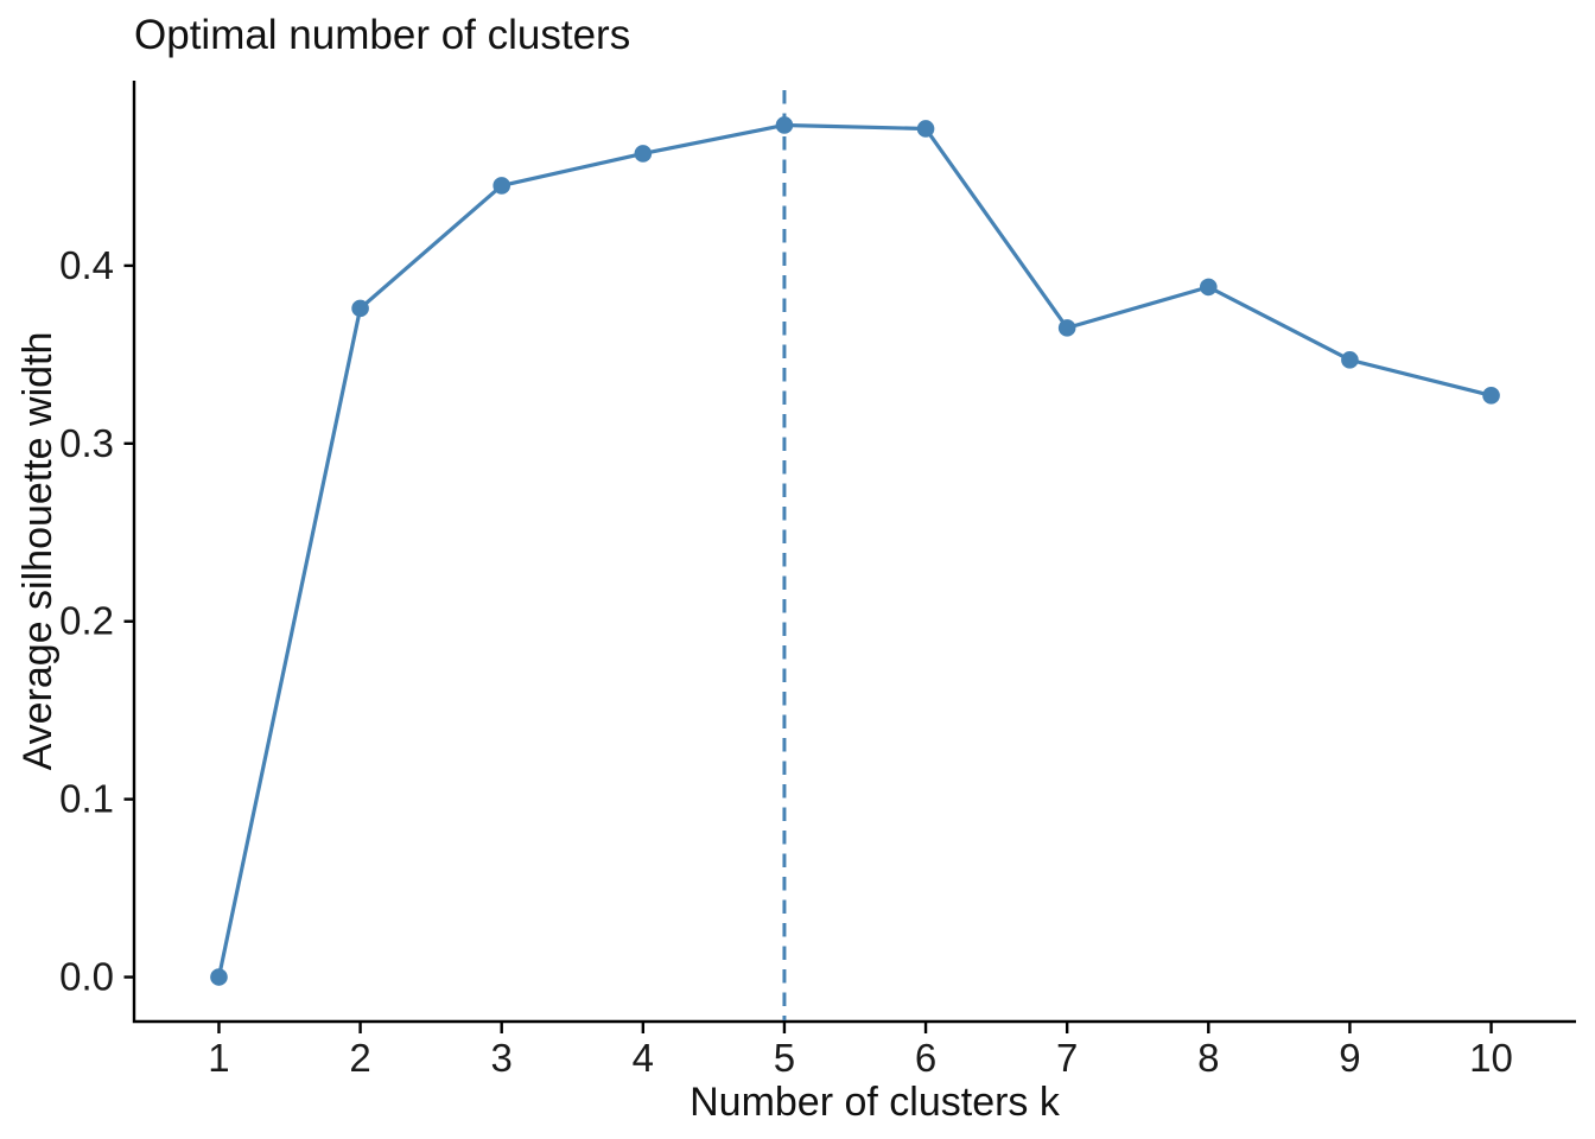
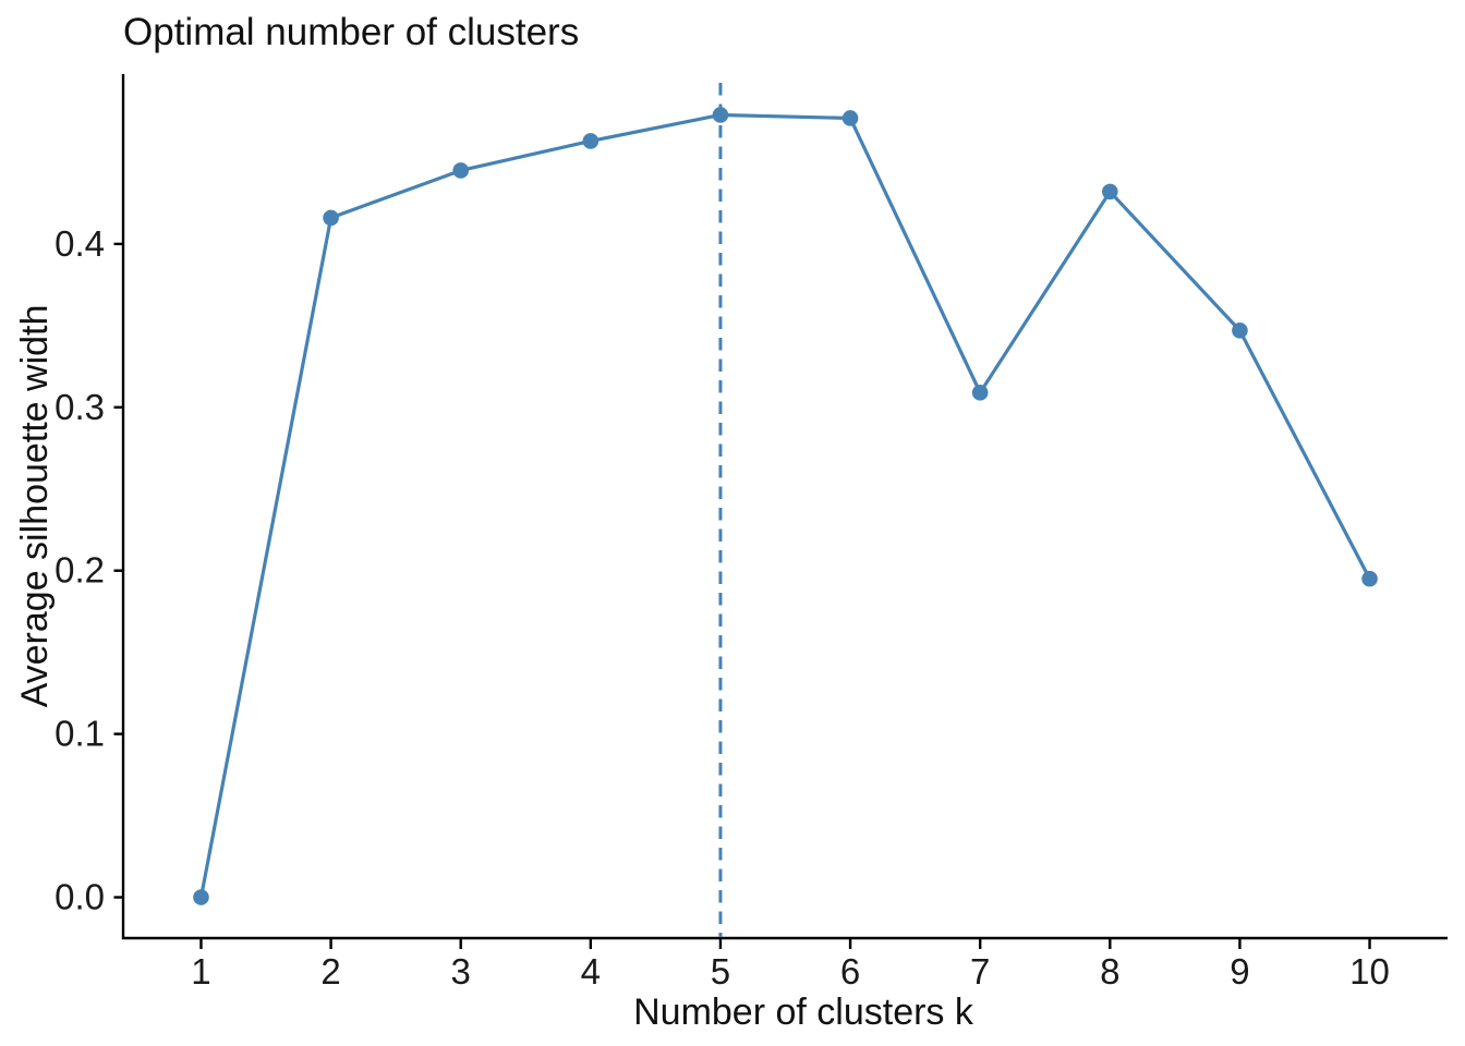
2: 0.376 -> 0.416
7: 0.365 -> 0.309
8: 0.388 -> 0.432
10: 0.327 -> 0.195
